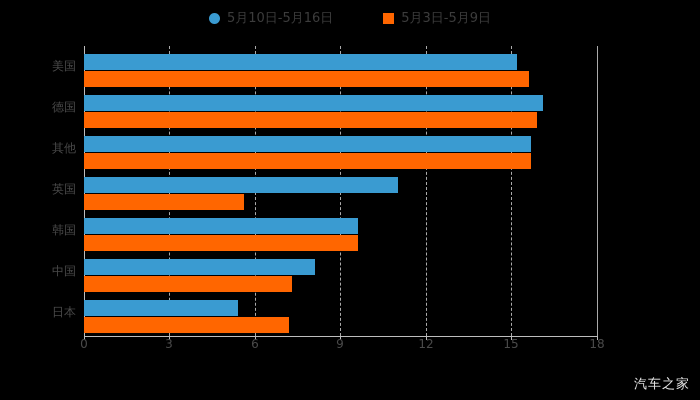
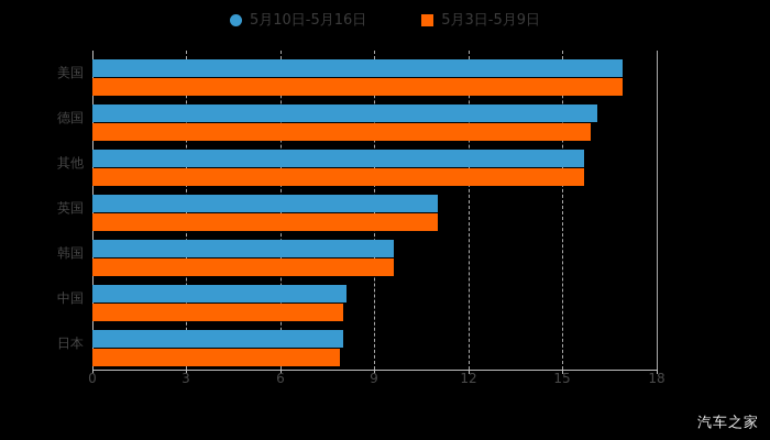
5月10日-5月16日/美国: 15.2 -> 16.9
5月3日-5月9日/美国: 15.6 -> 16.9
5月3日-5月9日/英国: 5.6 -> 11.0
5月3日-5月9日/中国: 7.3 -> 8.0
5月10日-5月16日/日本: 5.4 -> 8.0
5月3日-5月9日/日本: 7.2 -> 7.9
